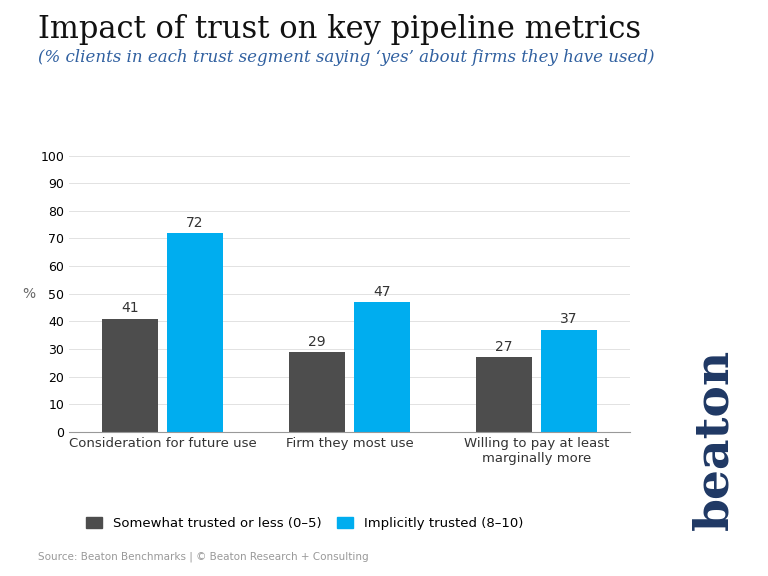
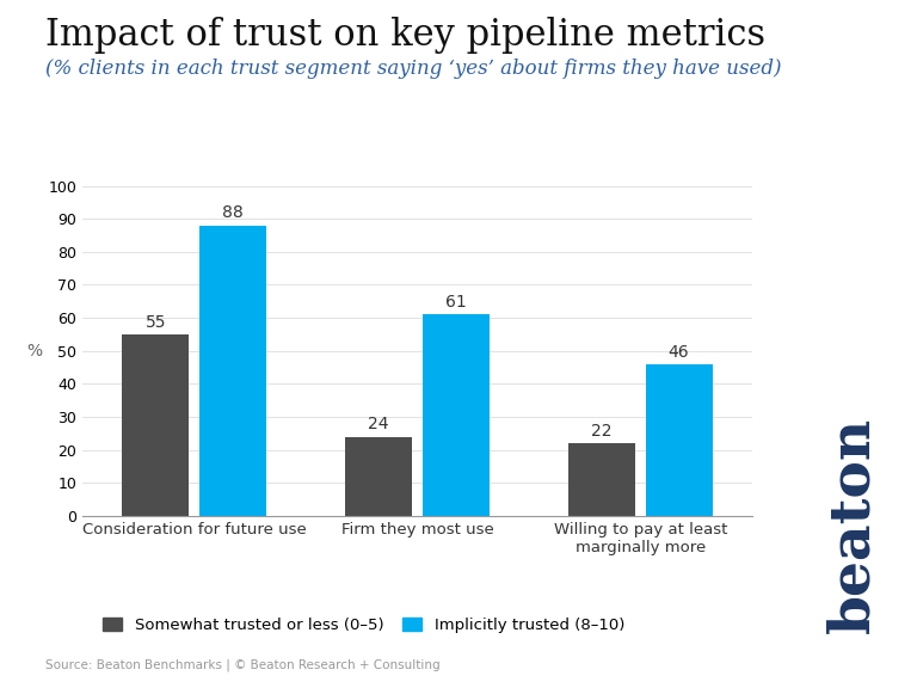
Somewhat trusted or less (0–5)/Consideration for future use: 41 -> 55
Implicitly trusted (8–10)/Consideration for future use: 72 -> 88
Somewhat trusted or less (0–5)/Firm they most use: 29 -> 24
Implicitly trusted (8–10)/Firm they most use: 47 -> 61
Somewhat trusted or less (0–5)/Willing to pay at least marginally more: 27 -> 22
Implicitly trusted (8–10)/Willing to pay at least marginally more: 37 -> 46
